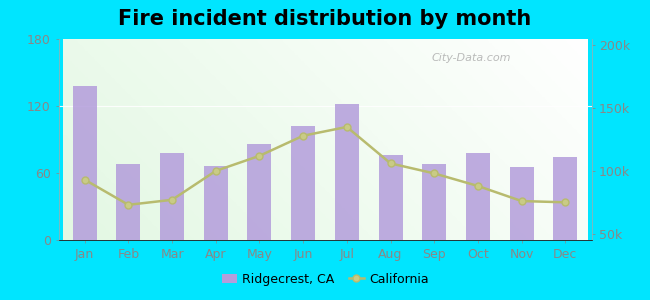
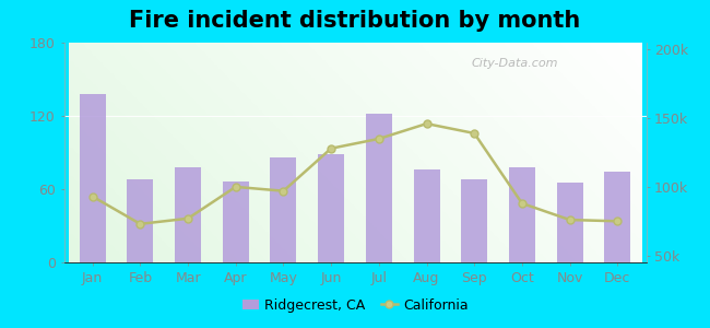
California/May: 112k -> 97k
Ridgecrest, CA/Jun: 102 -> 89
California/Aug: 106k -> 146k
California/Sep: 98k -> 139k
